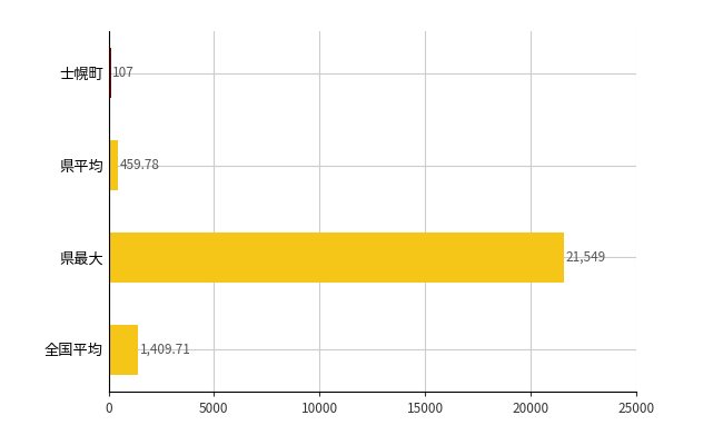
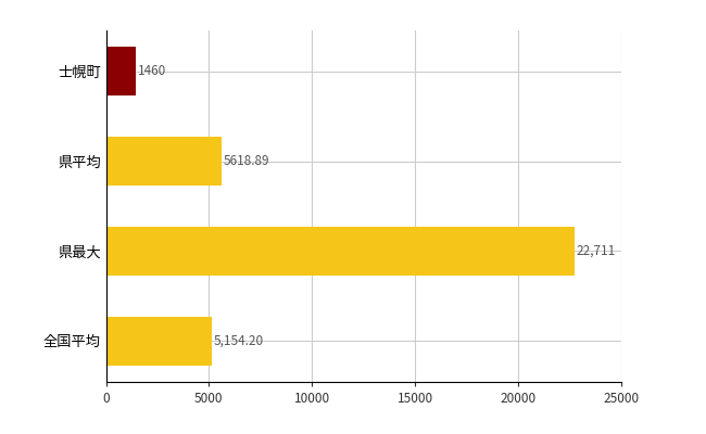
士幌町: 107 -> 1460
県平均: 459.78 -> 5618.89
県最大: 21,549 -> 22,711
全国平均: 1,409.71 -> 5,154.20
